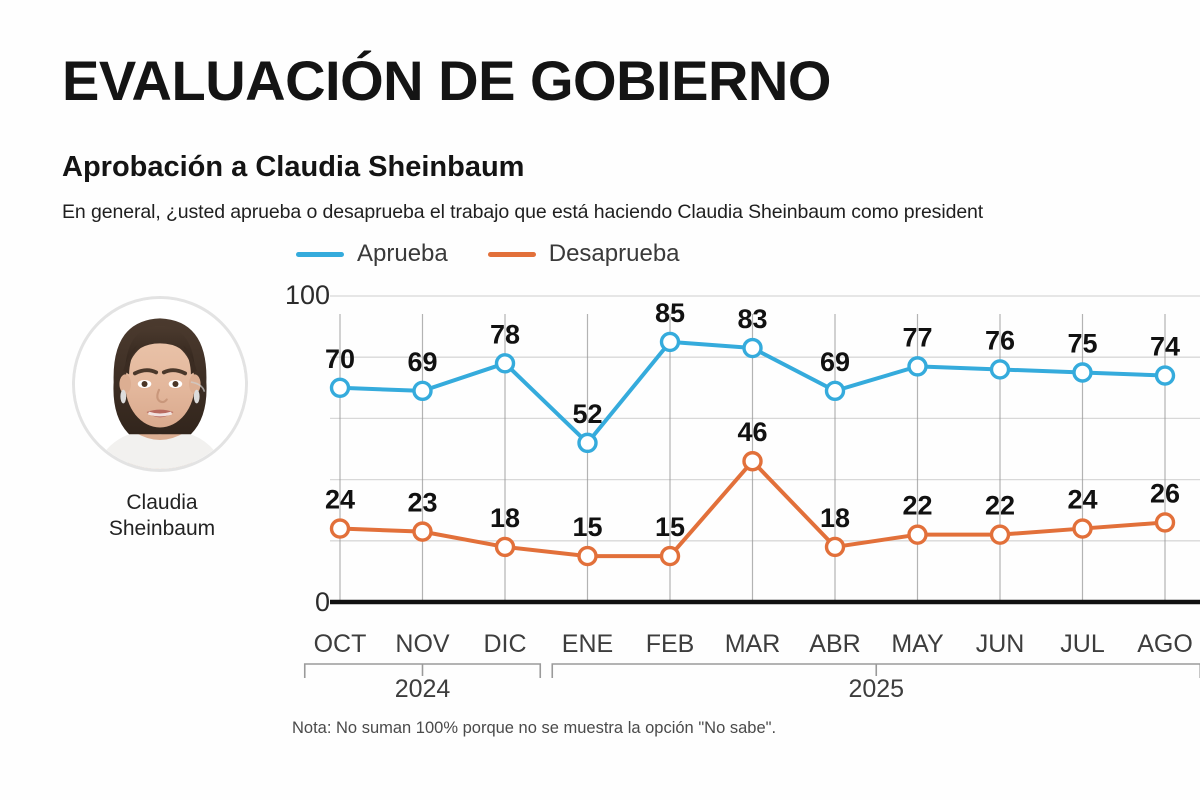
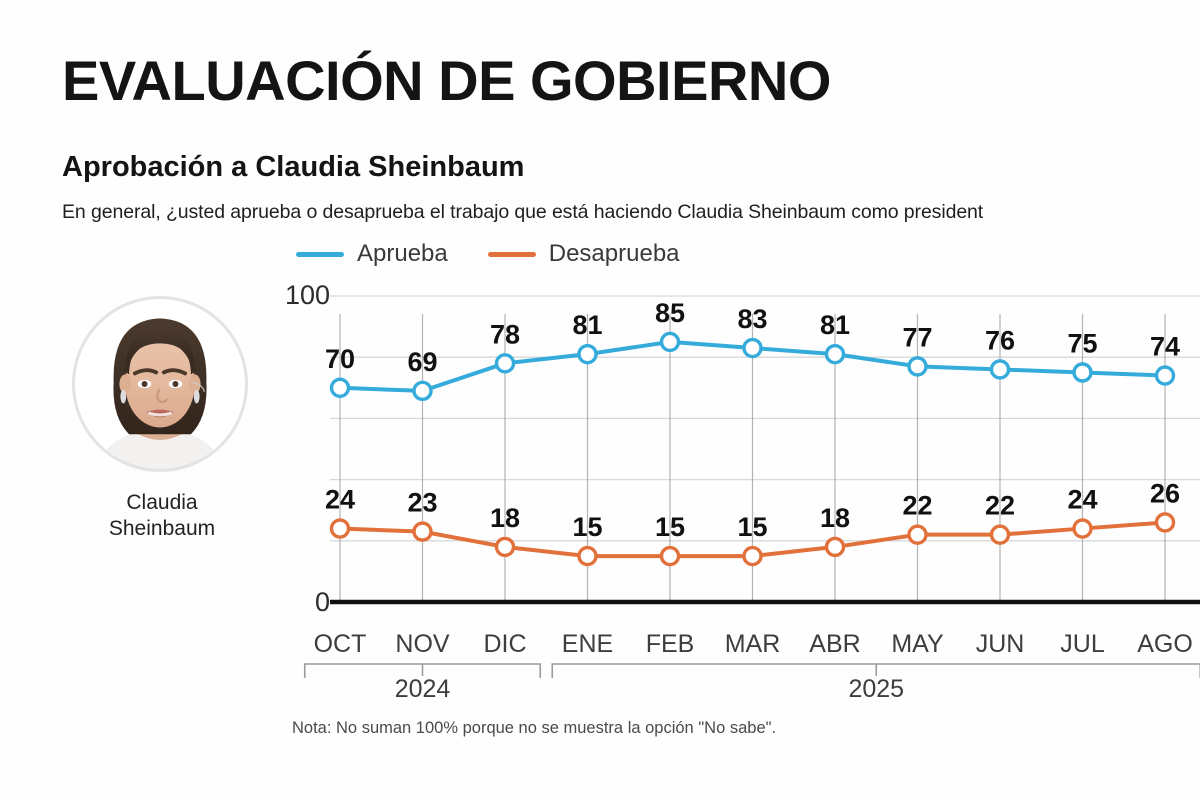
Aprueba/ENE: 52 -> 81
Desaprueba/MAR: 46 -> 15
Aprueba/ABR: 69 -> 81
